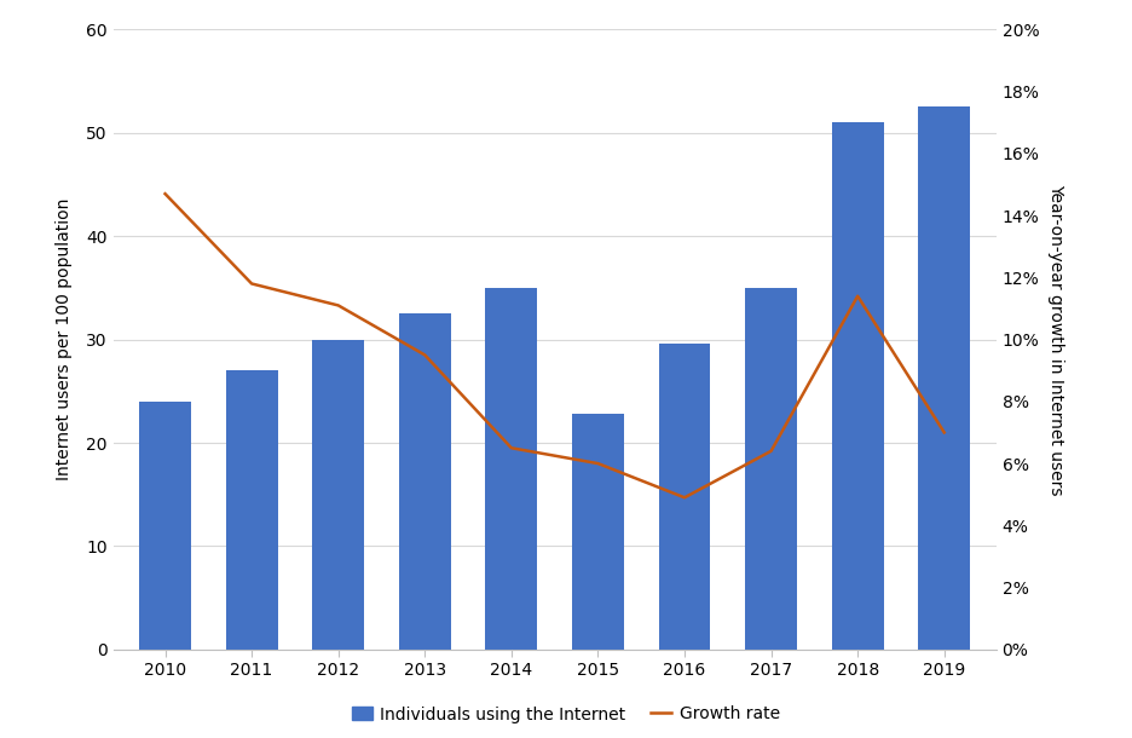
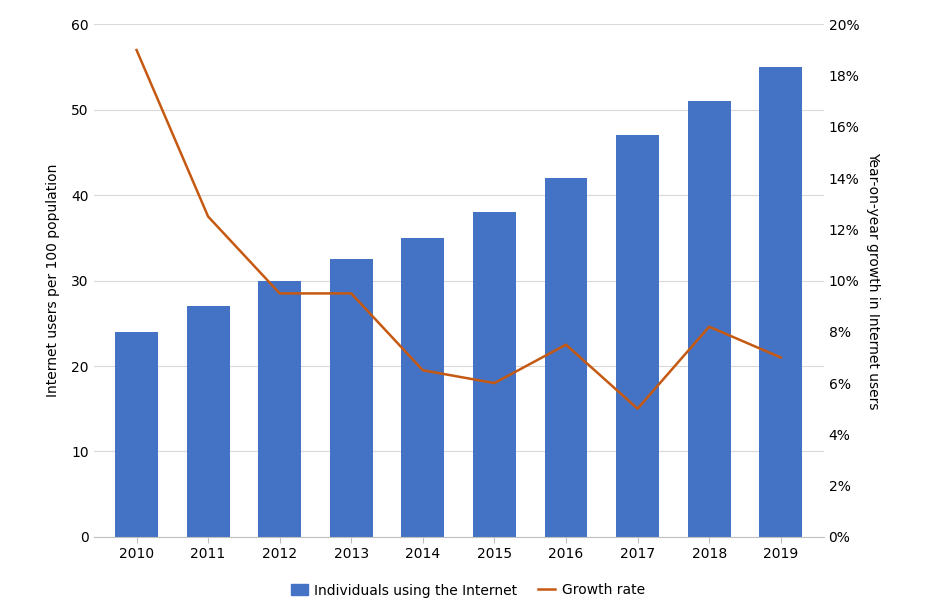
Growth rate/2010: 14.7% -> 19.0%
Growth rate/2011: 11.8% -> 12.5%
Growth rate/2012: 11.1% -> 9.5%
Individuals using the Internet/2015: 22.8 -> 38.0
Individuals using the Internet/2016: 29.6 -> 42.0
Growth rate/2016: 4.9% -> 7.5%
Individuals using the Internet/2017: 35.0 -> 47.0
Growth rate/2017: 6.4% -> 5.0%
Growth rate/2018: 11.4% -> 8.2%
Individuals using the Internet/2019: 52.6 -> 55.0
